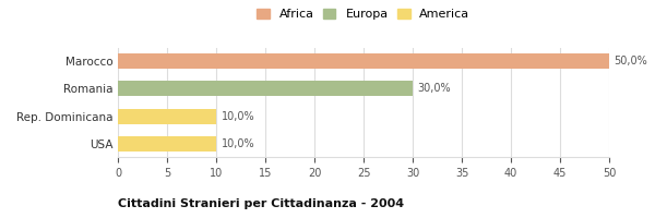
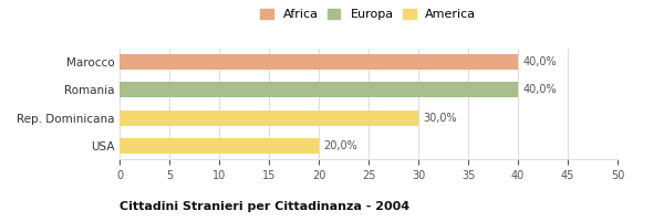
Marocco: 50,0% -> 40,0%
Romania: 30,0% -> 40,0%
Rep. Dominicana: 10,0% -> 30,0%
USA: 10,0% -> 20,0%
